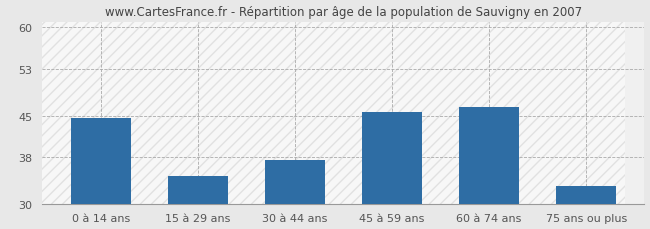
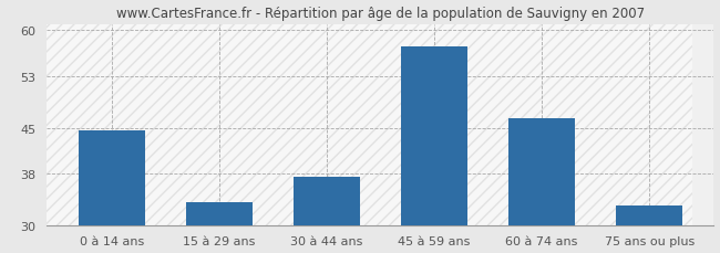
15 à 29 ans: 34.8 -> 33.5
45 à 59 ans: 45.6 -> 57.5
